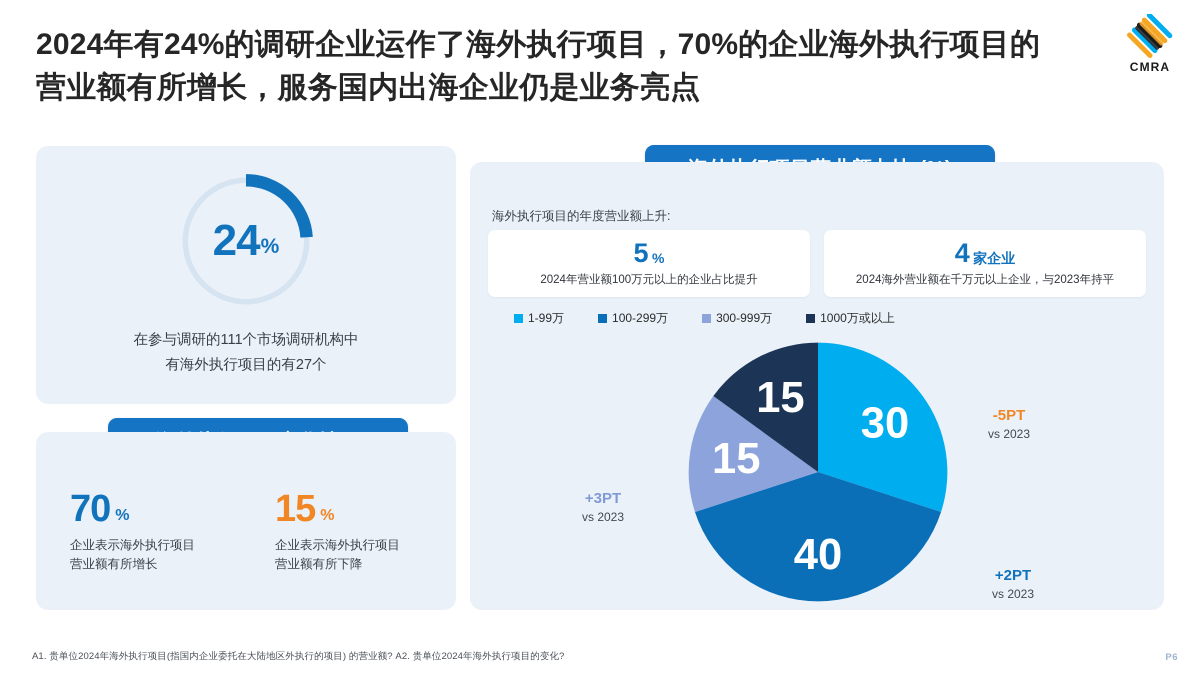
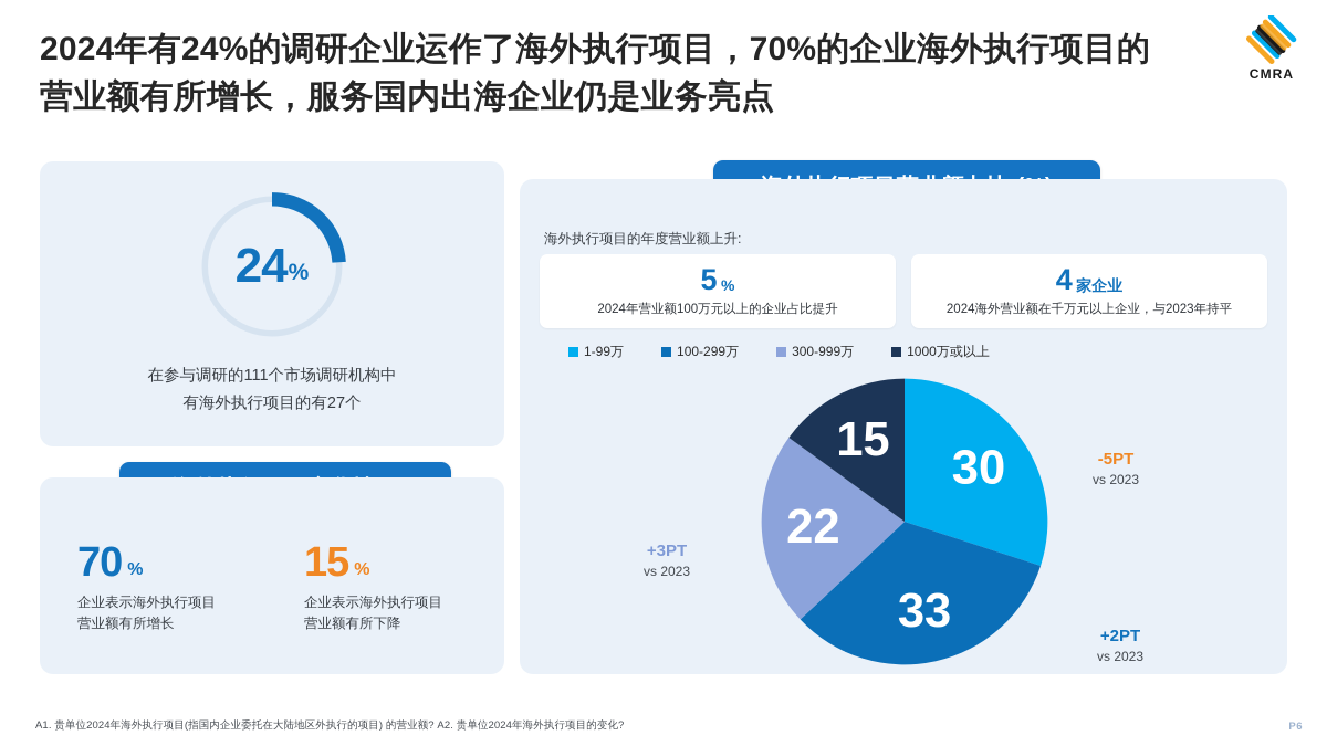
海外执行项目营业额占比 (%)/100-299万: 40 -> 33
海外执行项目营业额占比 (%)/300-999万: 15 -> 22
